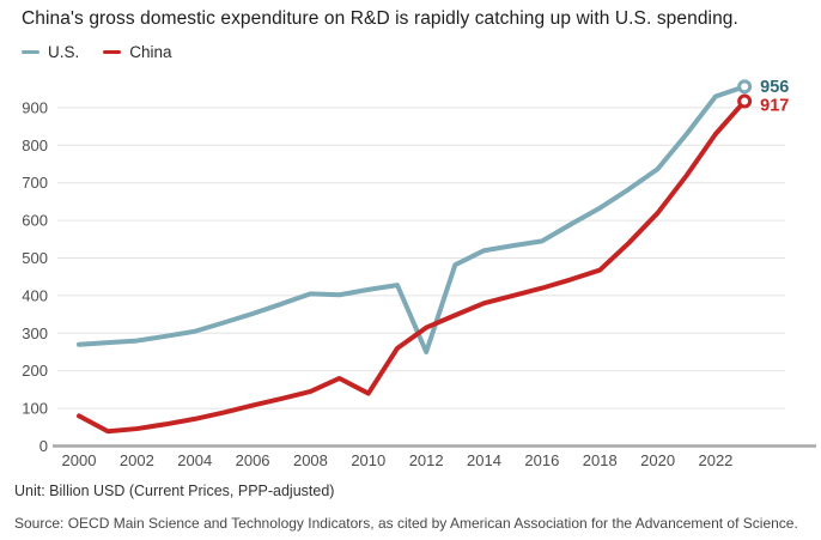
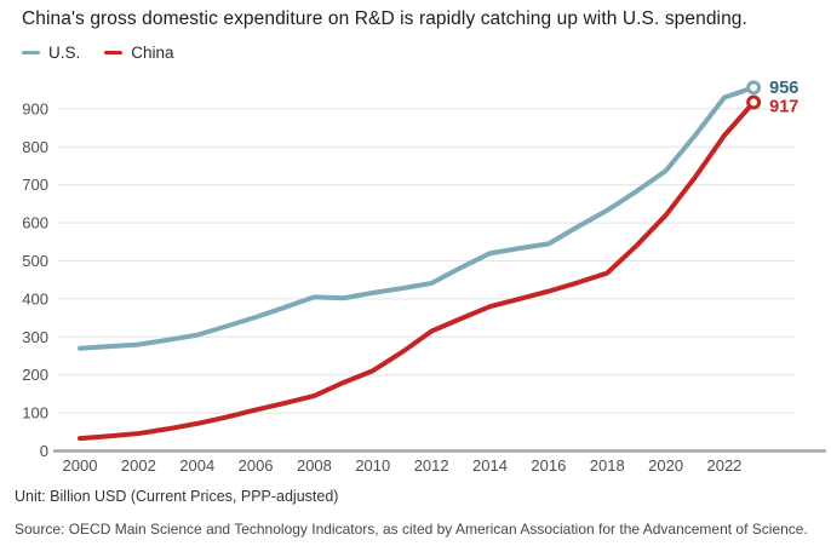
China/2000: 80 -> 30
China/2010: 140 -> 210
U.S./2012: 250 -> 440
